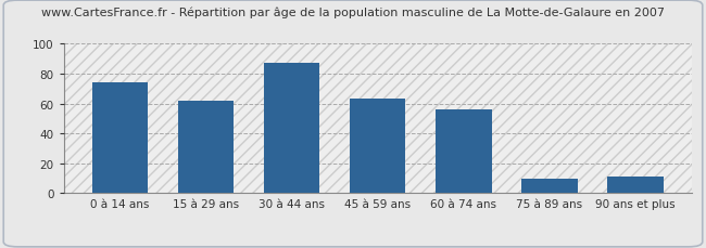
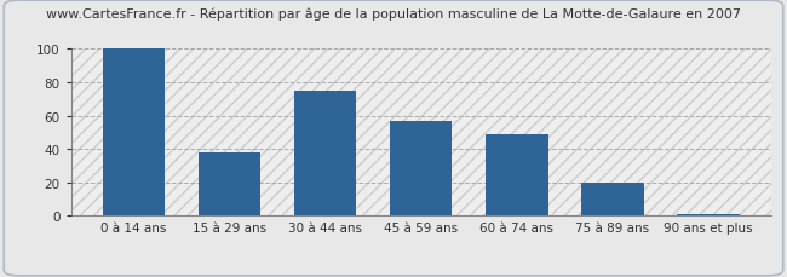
0 à 14 ans: 74 -> 100
15 à 29 ans: 62 -> 38
30 à 44 ans: 87 -> 75
45 à 59 ans: 63 -> 57
60 à 74 ans: 56 -> 49
75 à 89 ans: 10 -> 20
90 ans et plus: 11 -> 1
